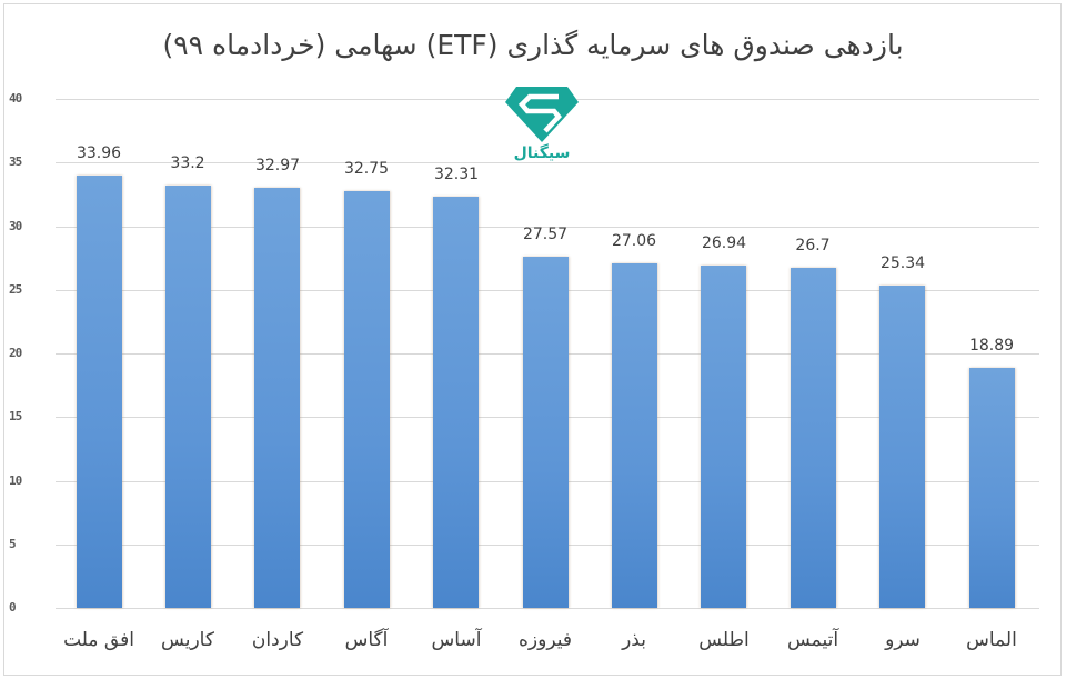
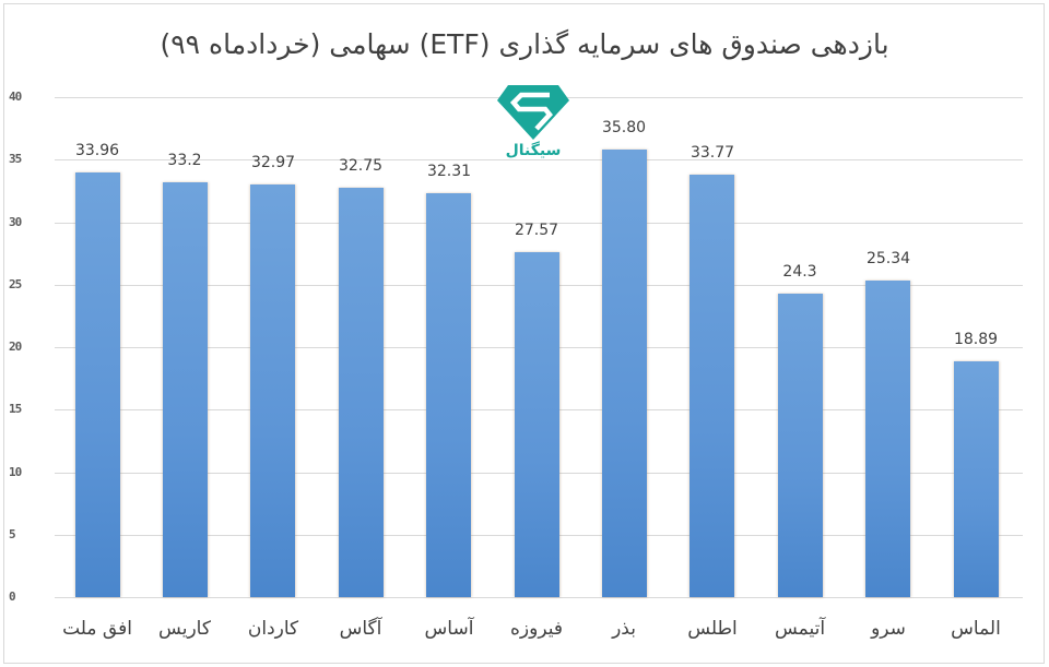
بذر: 27.06 -> 35.80
اطلس: 26.94 -> 33.77
آتیمس: 26.7 -> 24.3
